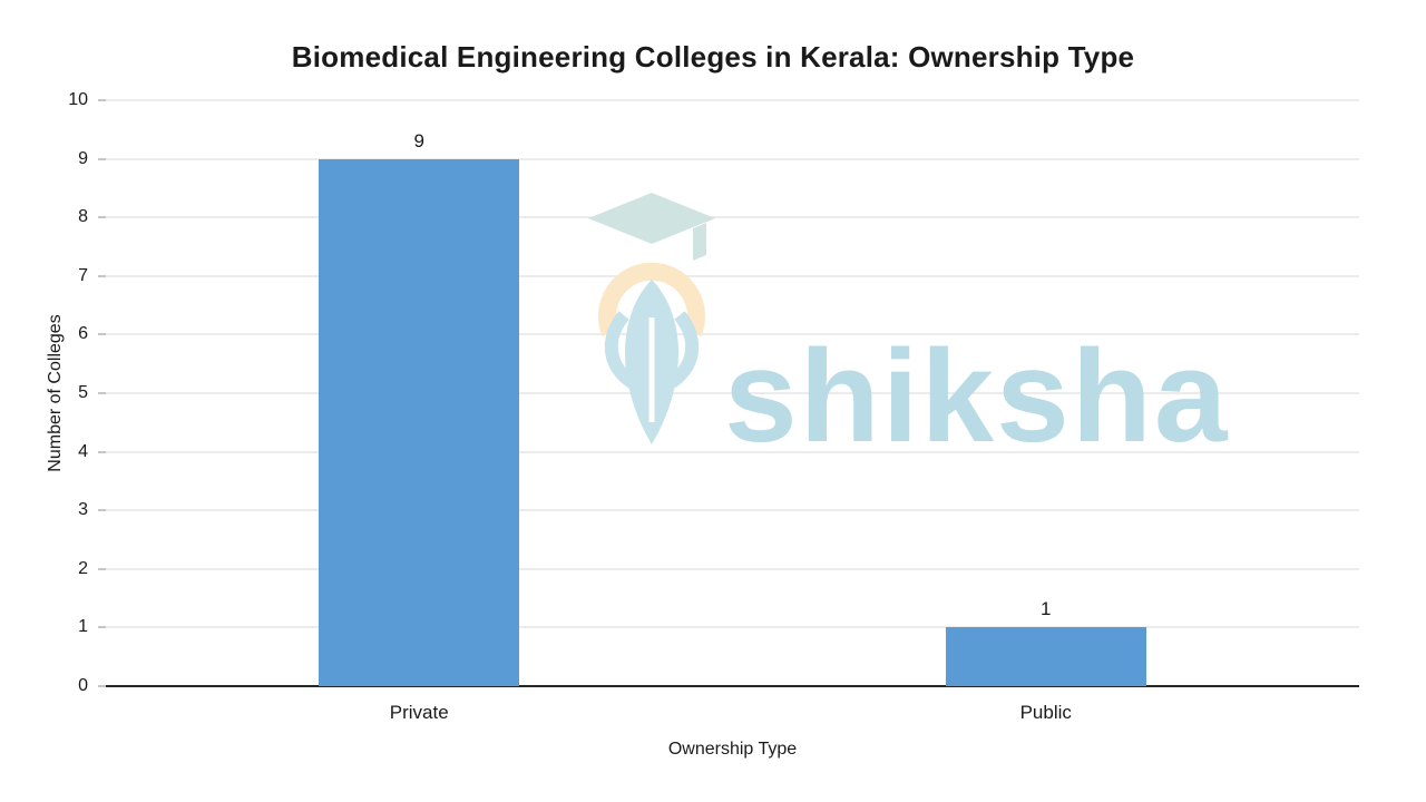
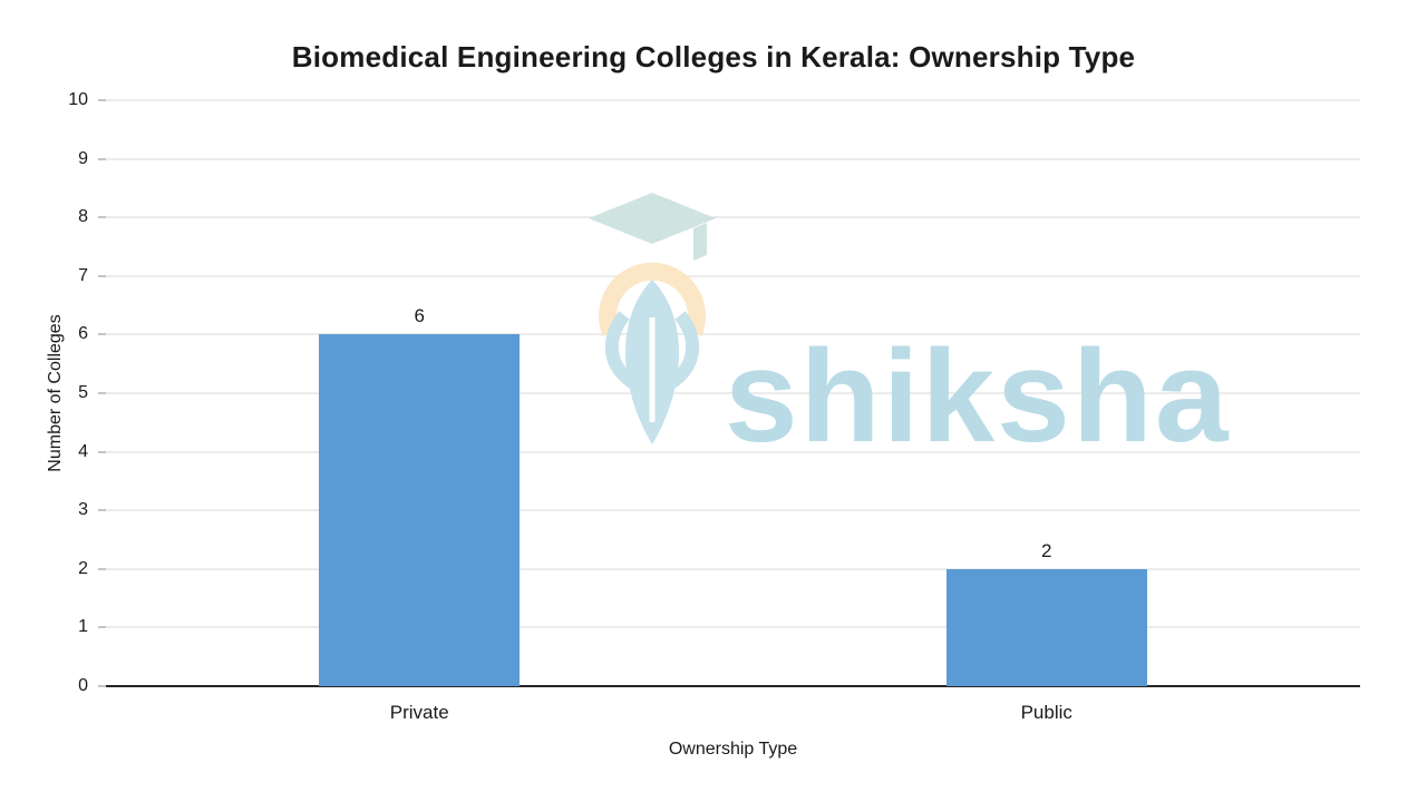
Private: 9 -> 6
Public: 1 -> 2
